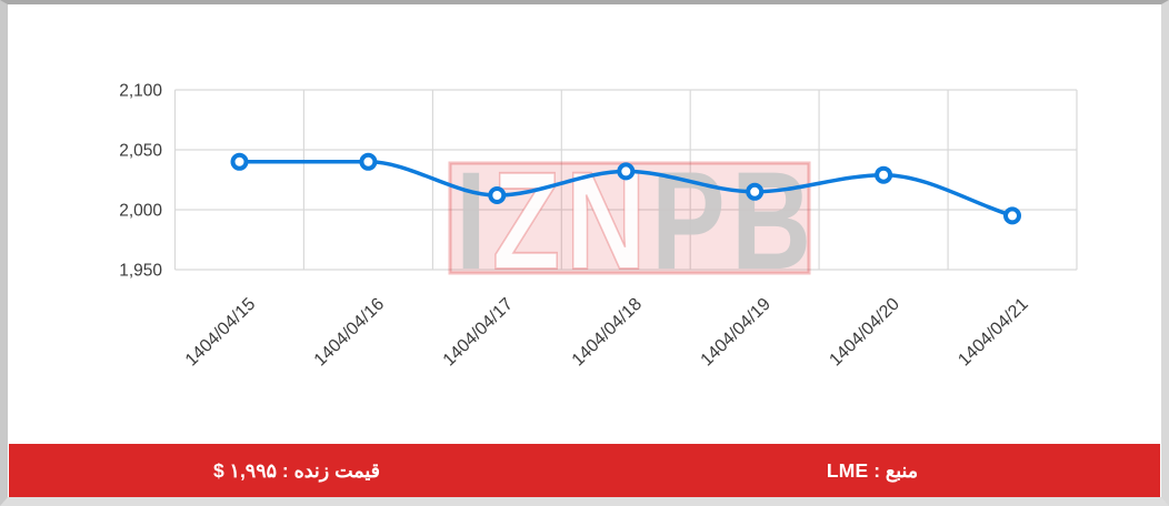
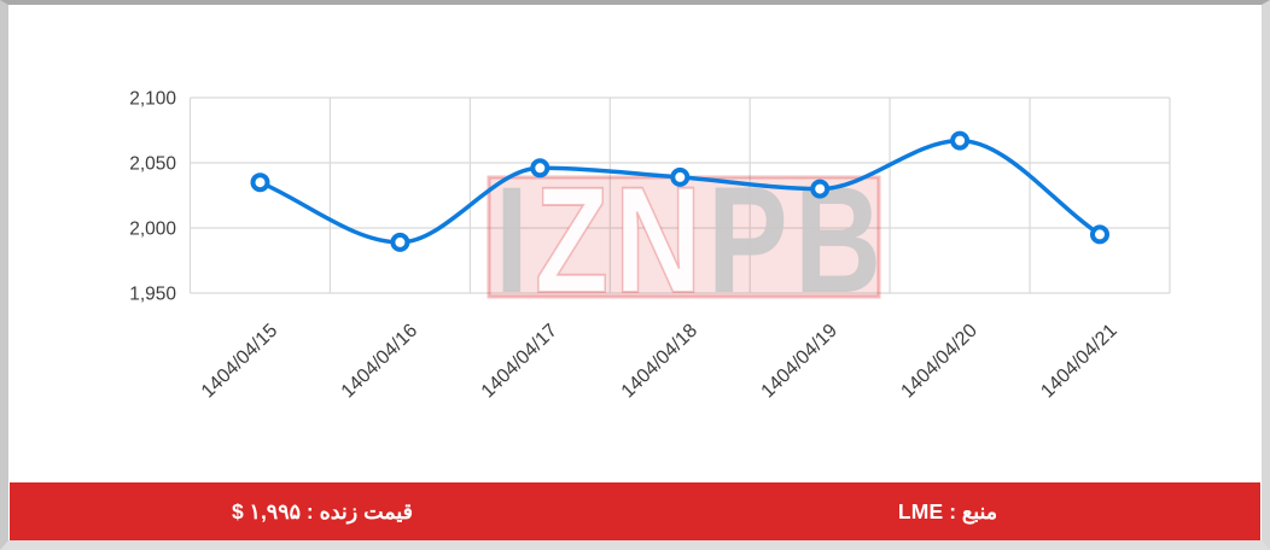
1404/04/15: 2040 -> 2035
1404/04/16: 2040 -> 1989
1404/04/17: 2012 -> 2046
1404/04/18: 2032 -> 2039
1404/04/19: 2015 -> 2030
1404/04/20: 2029 -> 2067
